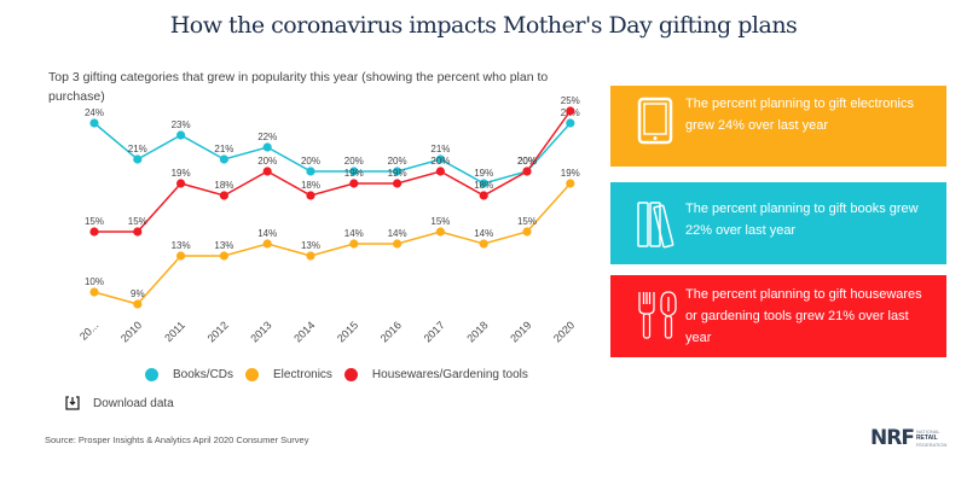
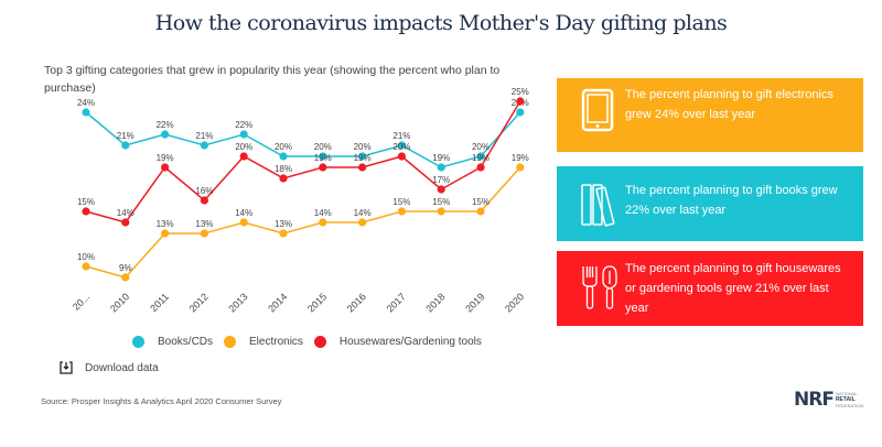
Housewares/Gardening tools/2010: 15% -> 14%
Books/CDs/2011: 23% -> 22%
Housewares/Gardening tools/2012: 18% -> 16%
Electronics/2018: 14% -> 15%
Housewares/Gardening tools/2018: 18% -> 17%
Housewares/Gardening tools/2019: 20% -> 19%
